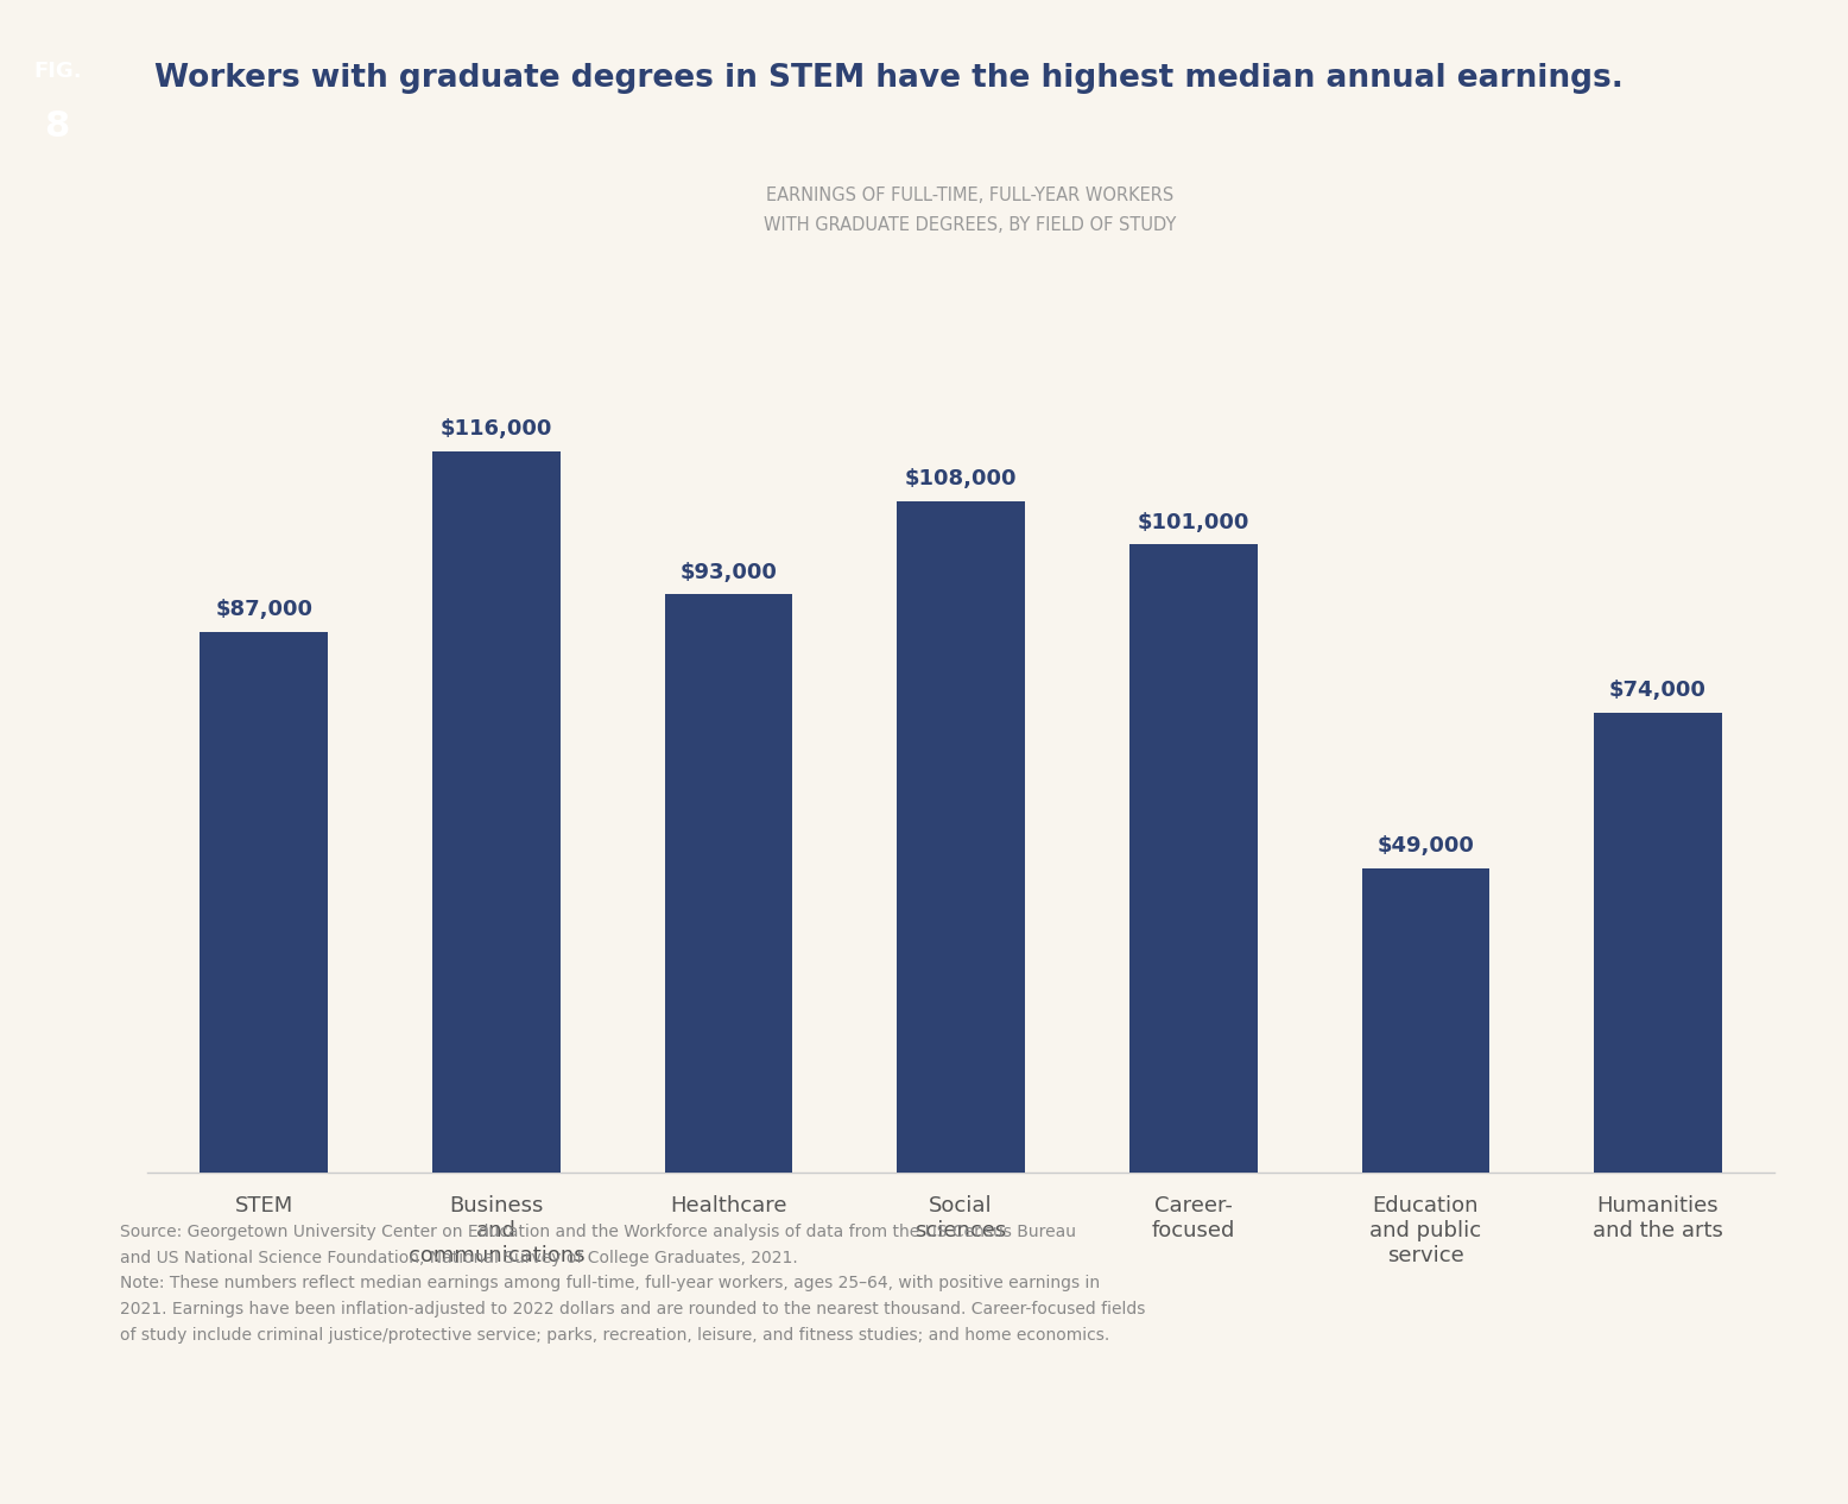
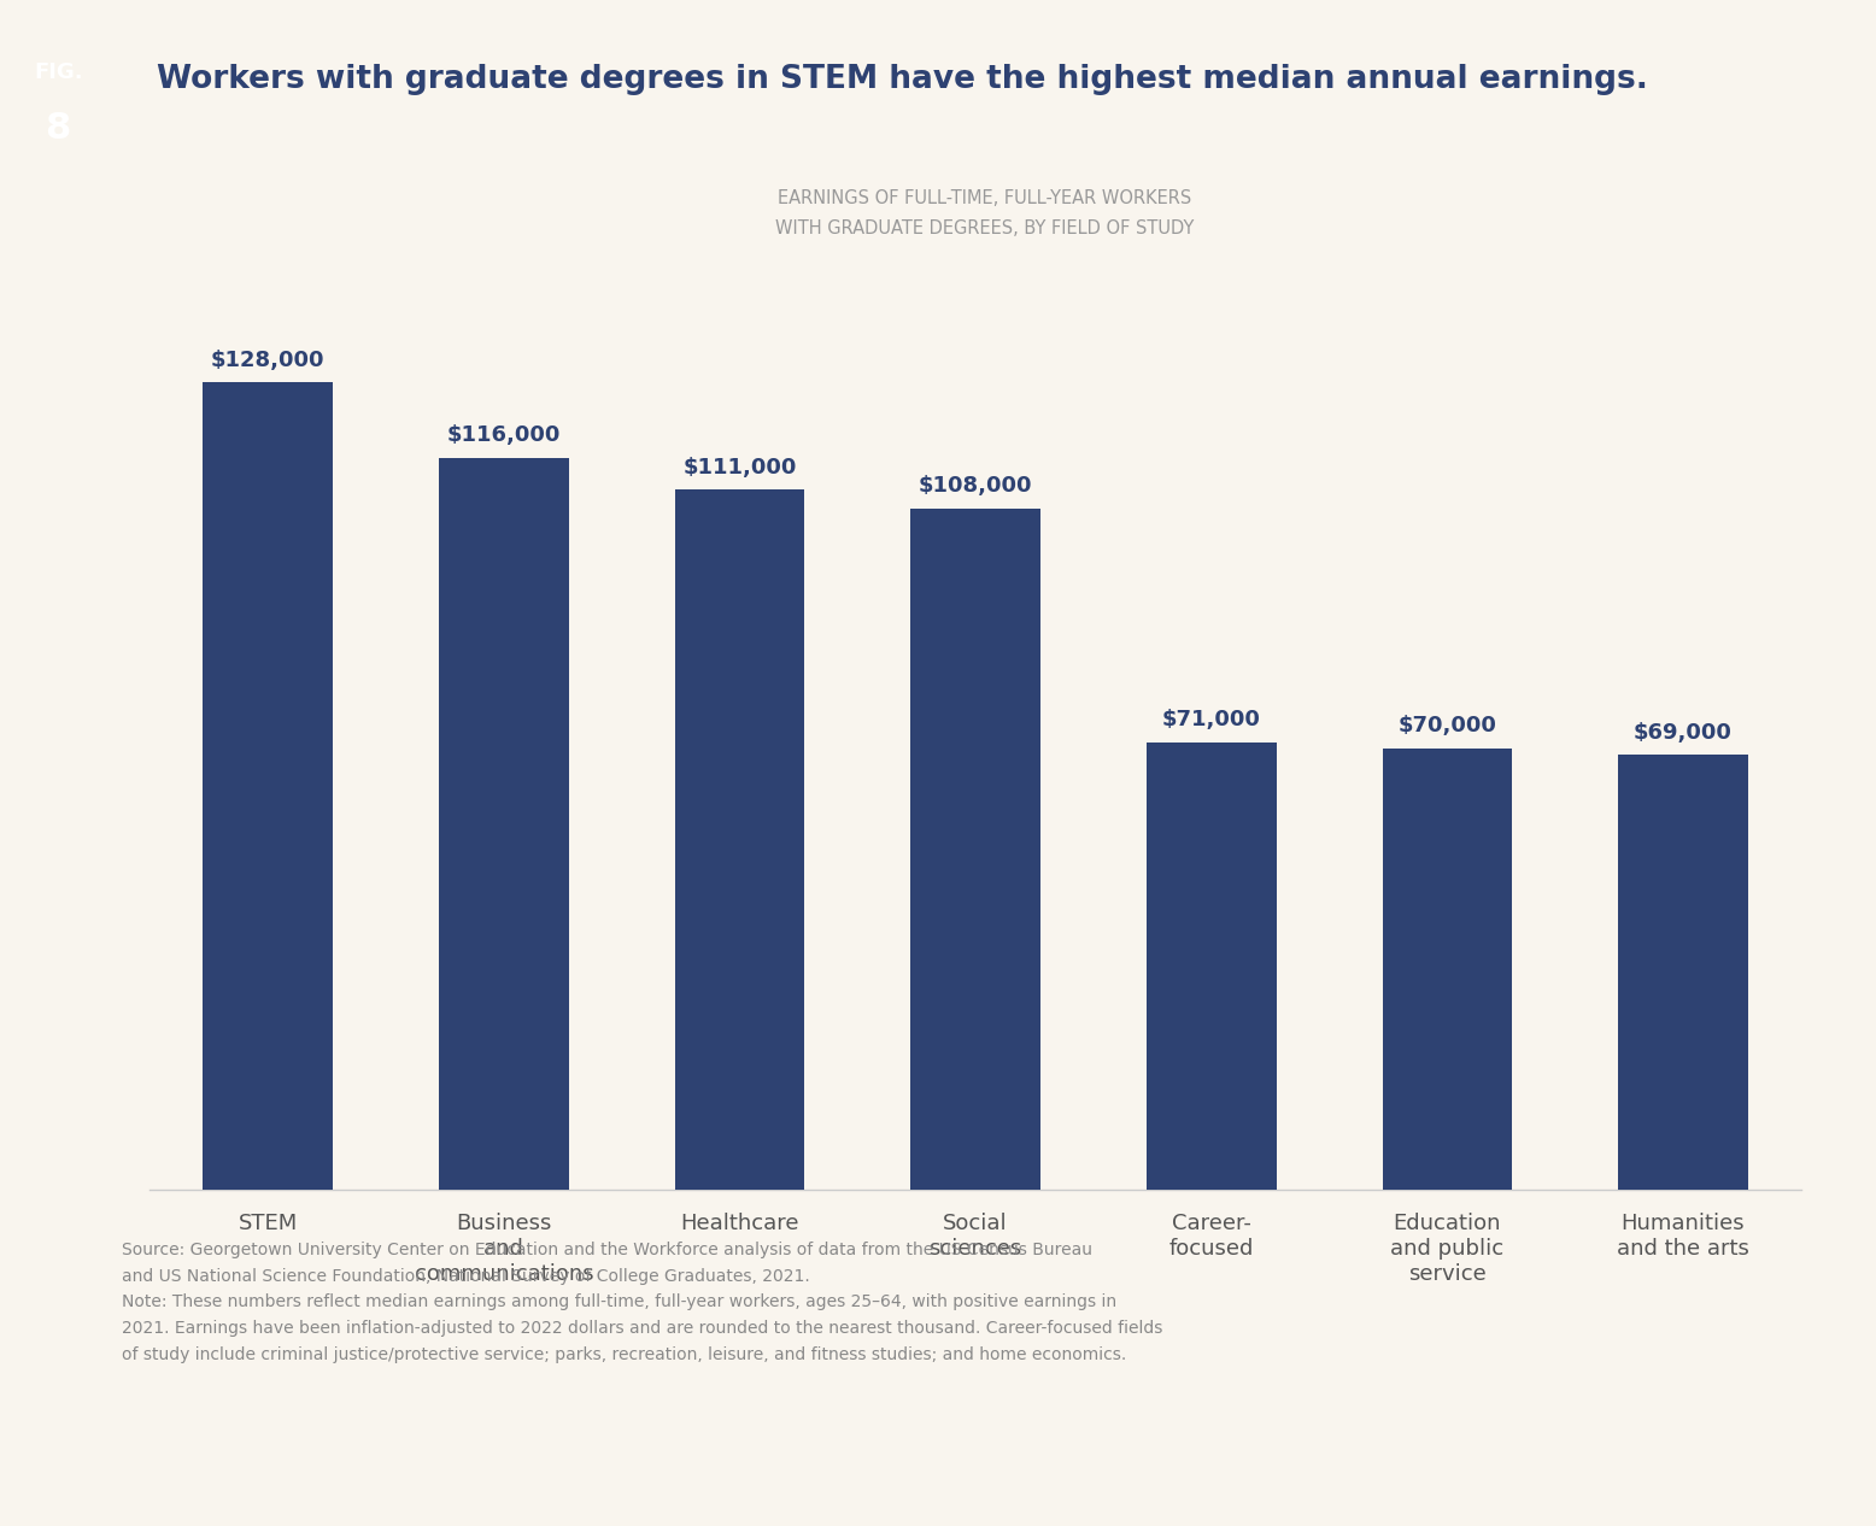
STEM: $87,000 -> $128,000
Healthcare: $93,000 -> $111,000
Career- focused: $101,000 -> $71,000
Education and public service: $49,000 -> $70,000
Humanities and the arts: $74,000 -> $69,000
